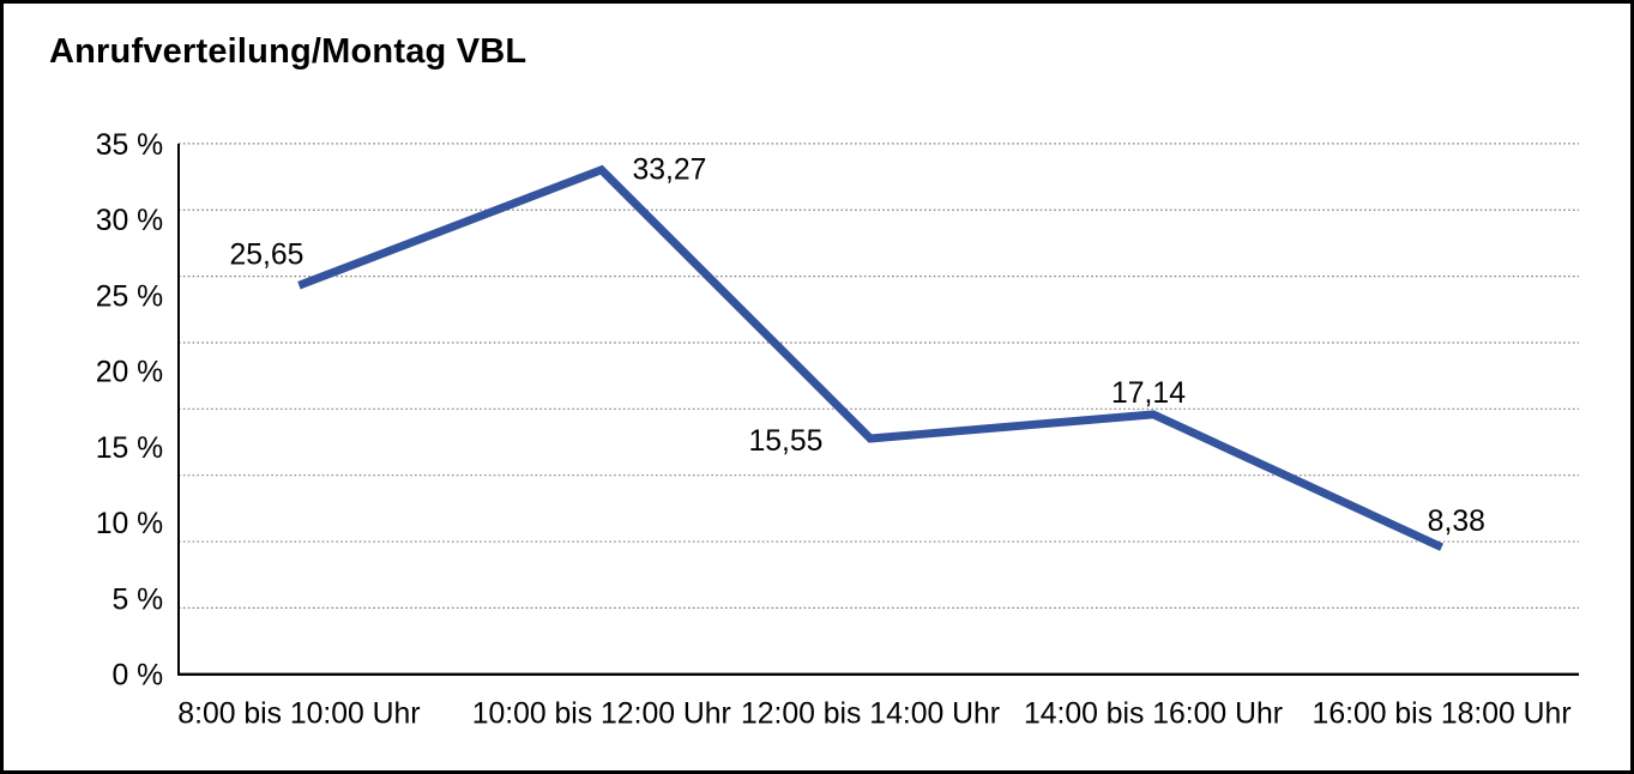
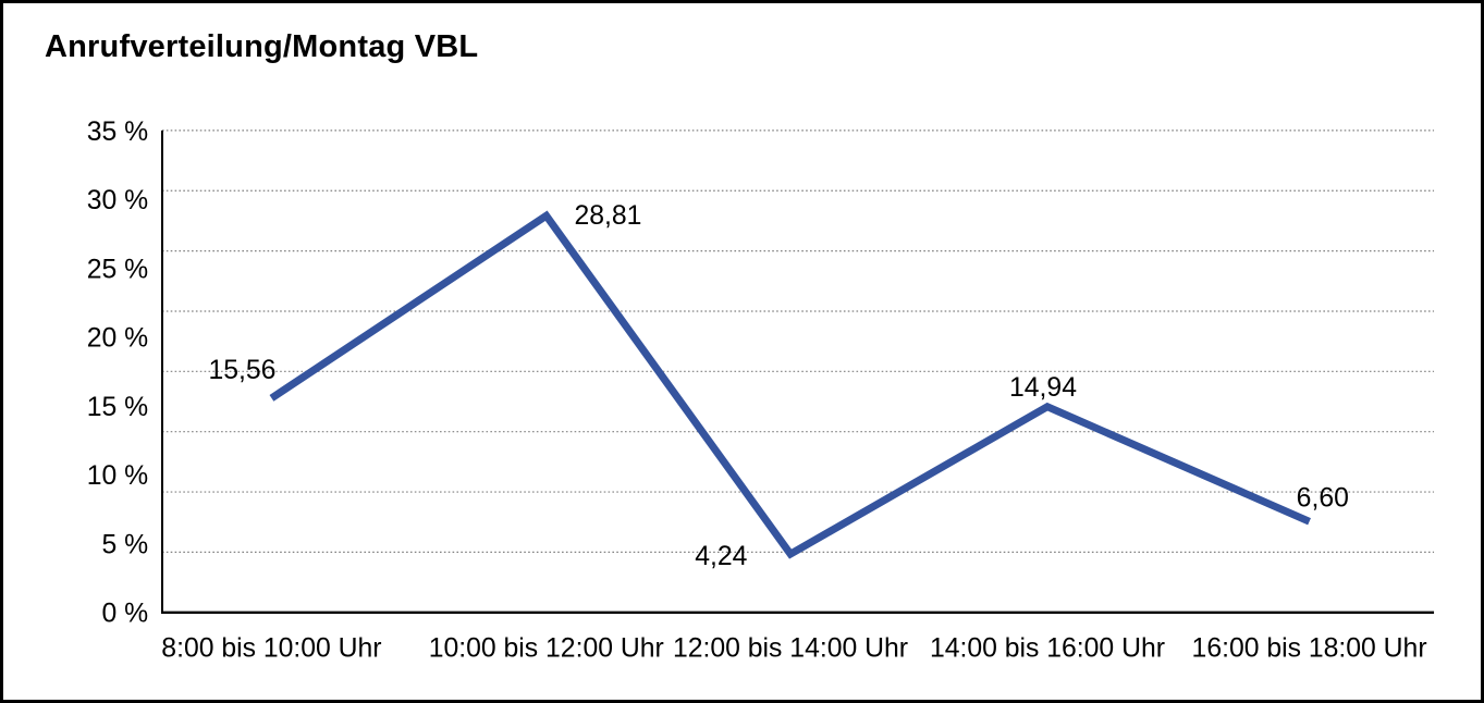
8:00 bis 10:00 Uhr: 25,65 -> 15,56
10:00 bis 12:00 Uhr: 33,27 -> 28,81
12:00 bis 14:00 Uhr: 15,55 -> 4,24
14:00 bis 16:00 Uhr: 17,14 -> 14,94
16:00 bis 18:00 Uhr: 8,38 -> 6,60
